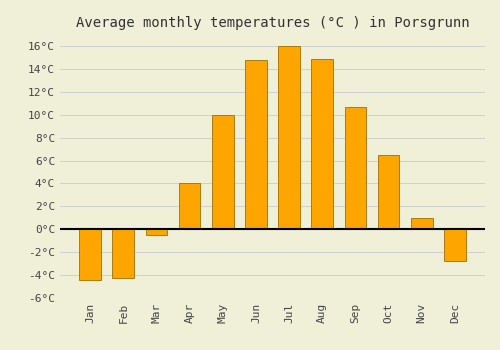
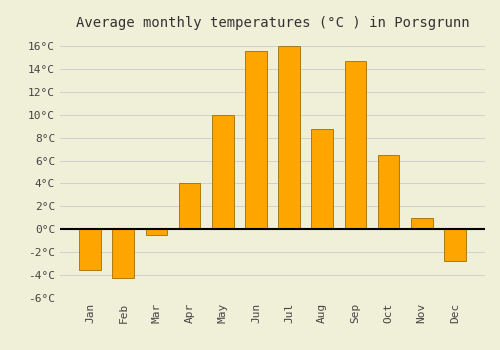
Jan: -4.5°C -> -3.6°C
Jun: 14.8°C -> 15.6°C
Aug: 14.9°C -> 8.8°C
Sep: 10.7°C -> 14.7°C
